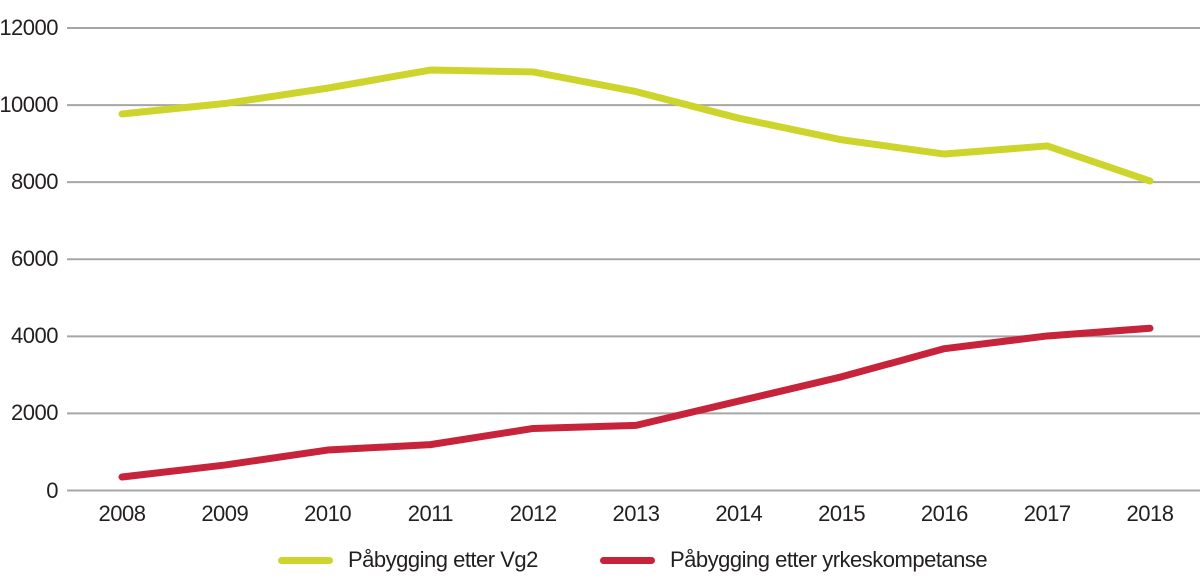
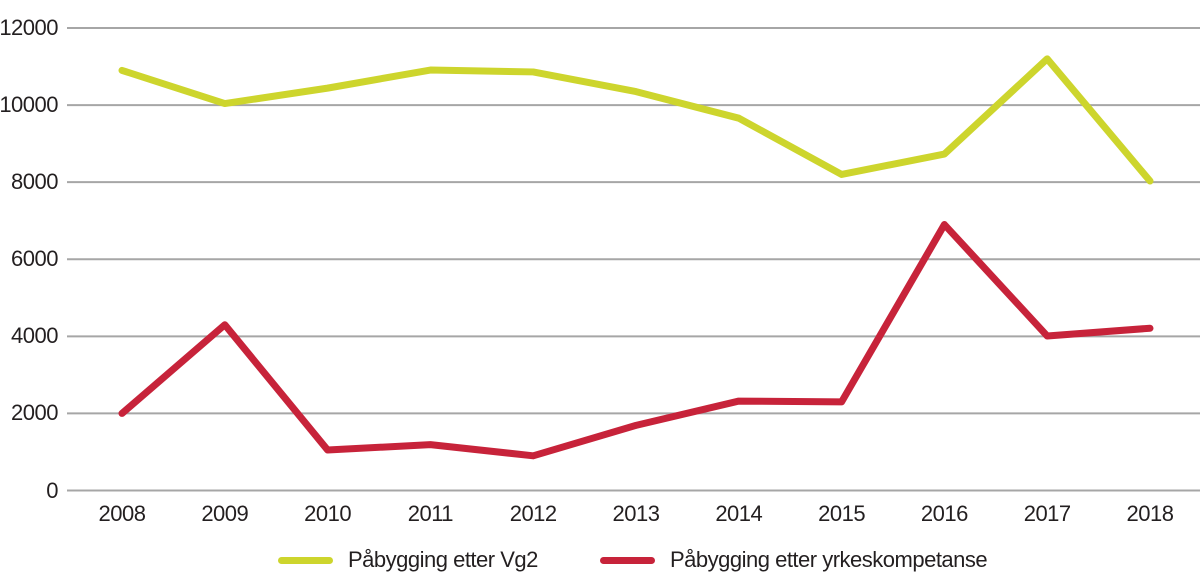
Påbygging etter Vg2/2008: 9800 -> 10900
Påbygging etter yrkeskompetanse/2008: 400 -> 2000
Påbygging etter yrkeskompetanse/2009: 700 -> 4300
Påbygging etter yrkeskompetanse/2012: 1600 -> 900
Påbygging etter Vg2/2015: 9100 -> 8200
Påbygging etter yrkeskompetanse/2015: 3000 -> 2300
Påbygging etter yrkeskompetanse/2016: 3700 -> 6900
Påbygging etter Vg2/2017: 8900 -> 11200
